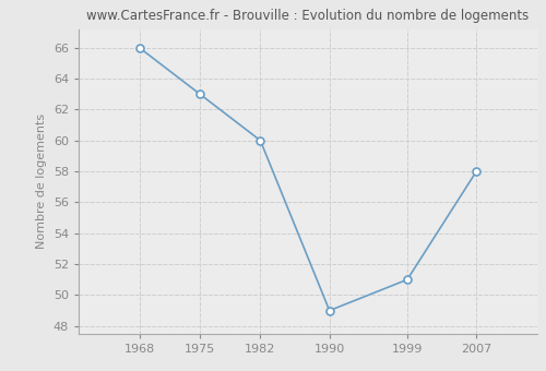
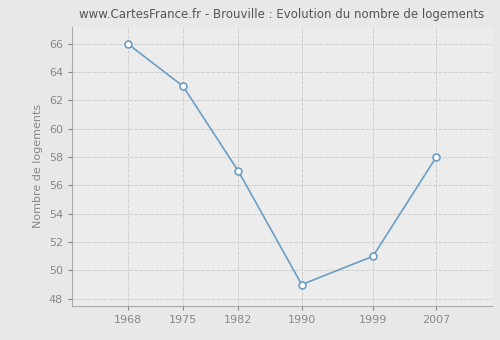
1982: 60 -> 57
